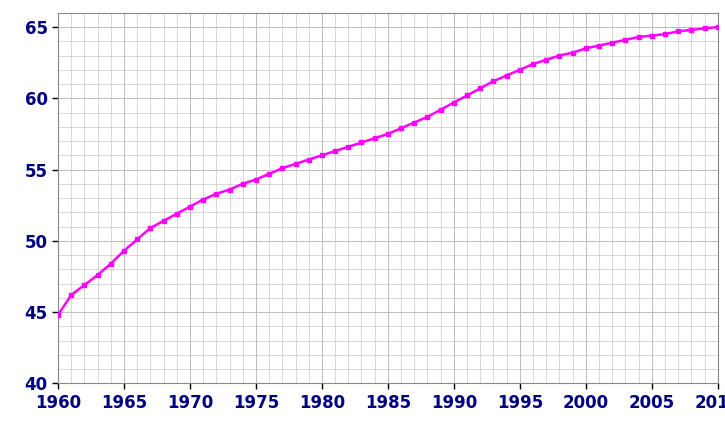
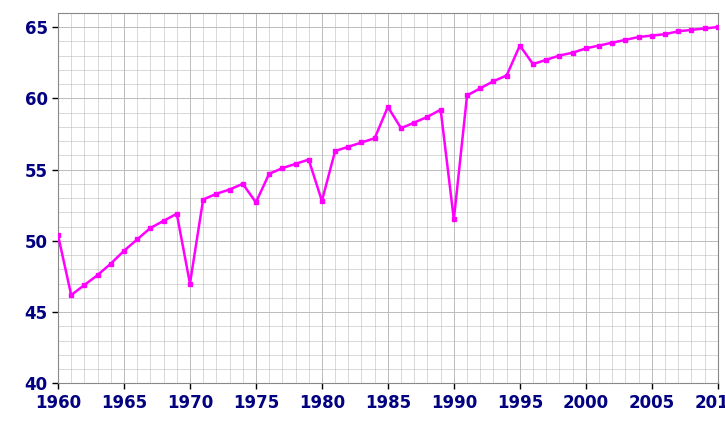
1960: 44.8 -> 50.4
1970: 52.4 -> 47.0
1975: 54.3 -> 52.7
1980: 56.0 -> 52.8
1985: 57.5 -> 59.4
1990: 59.7 -> 51.5
1995: 62.0 -> 63.7
